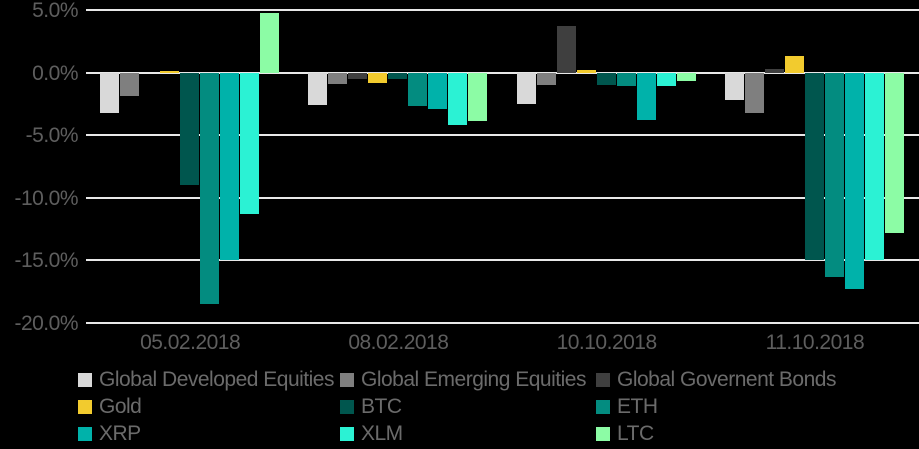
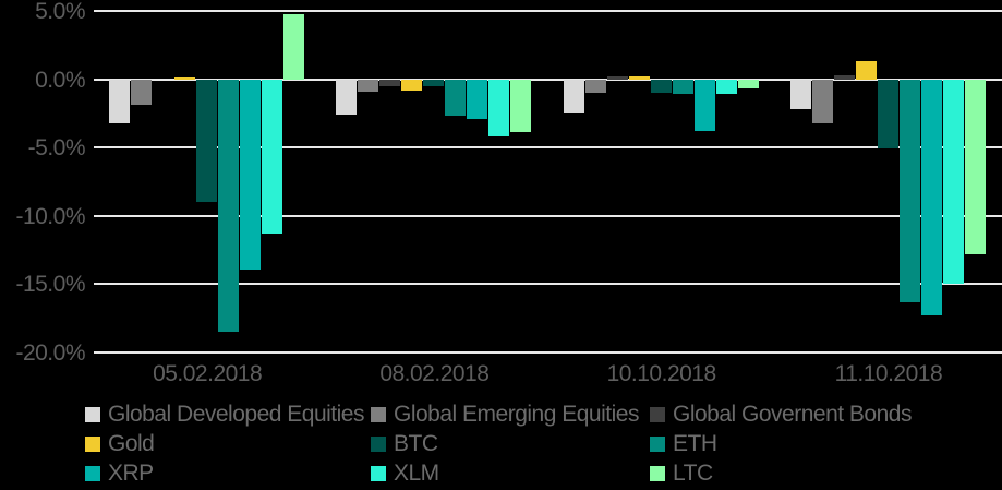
XRP/05.02.2018: -15.0% -> -13.9%
Global Governent Bonds/10.10.2018: 3.7% -> 0.2%
BTC/11.10.2018: -15.0% -> -5.1%
